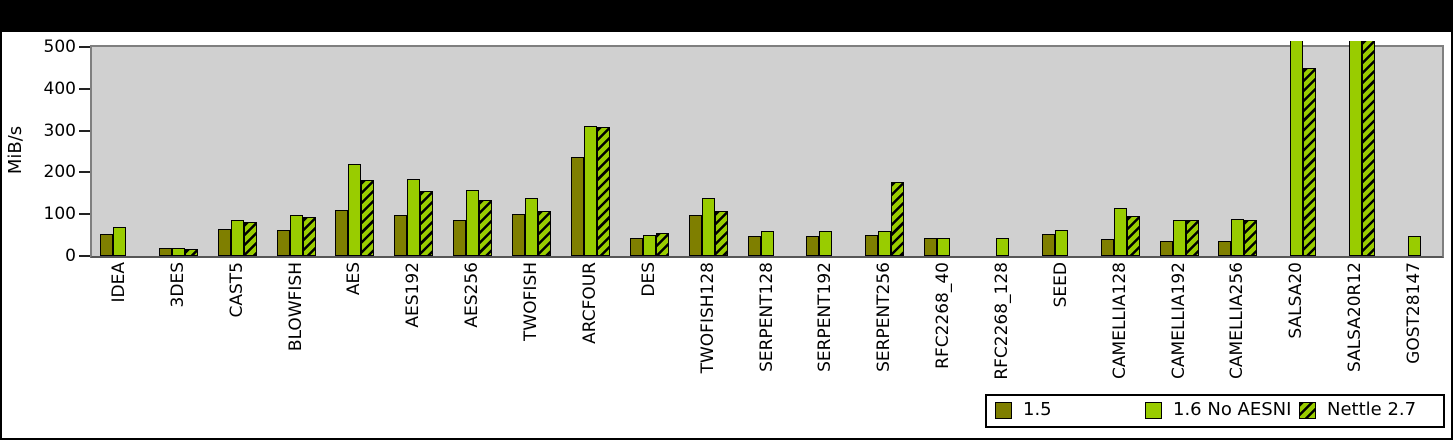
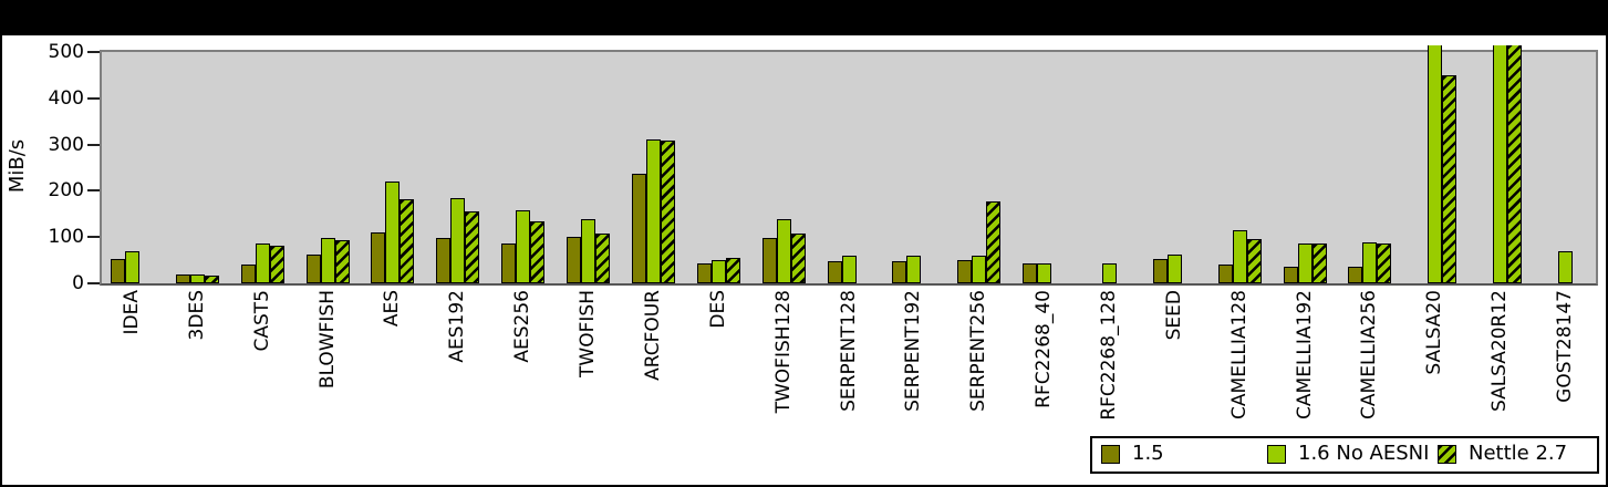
1.5/CAST5: 60 -> 40
1.6 No AESNI/GOST28147: 50 -> 70
